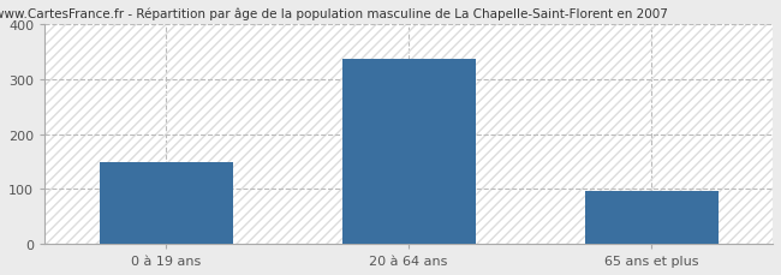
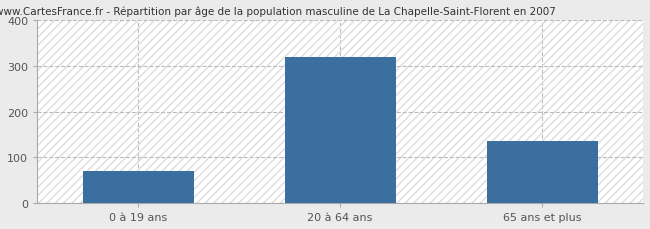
0 à 19 ans: 148 -> 70
20 à 64 ans: 336 -> 320
65 ans et plus: 96 -> 135
